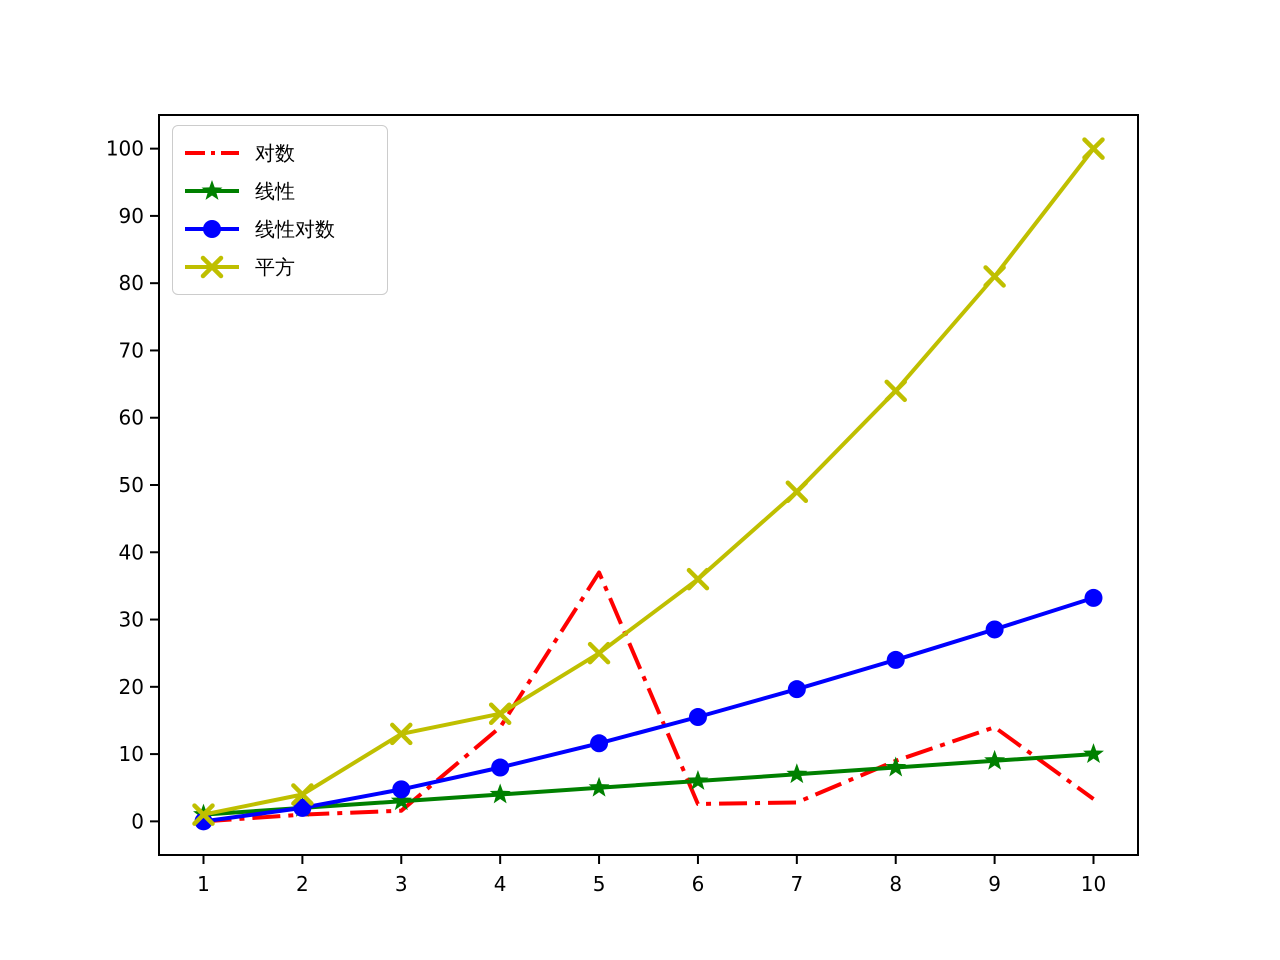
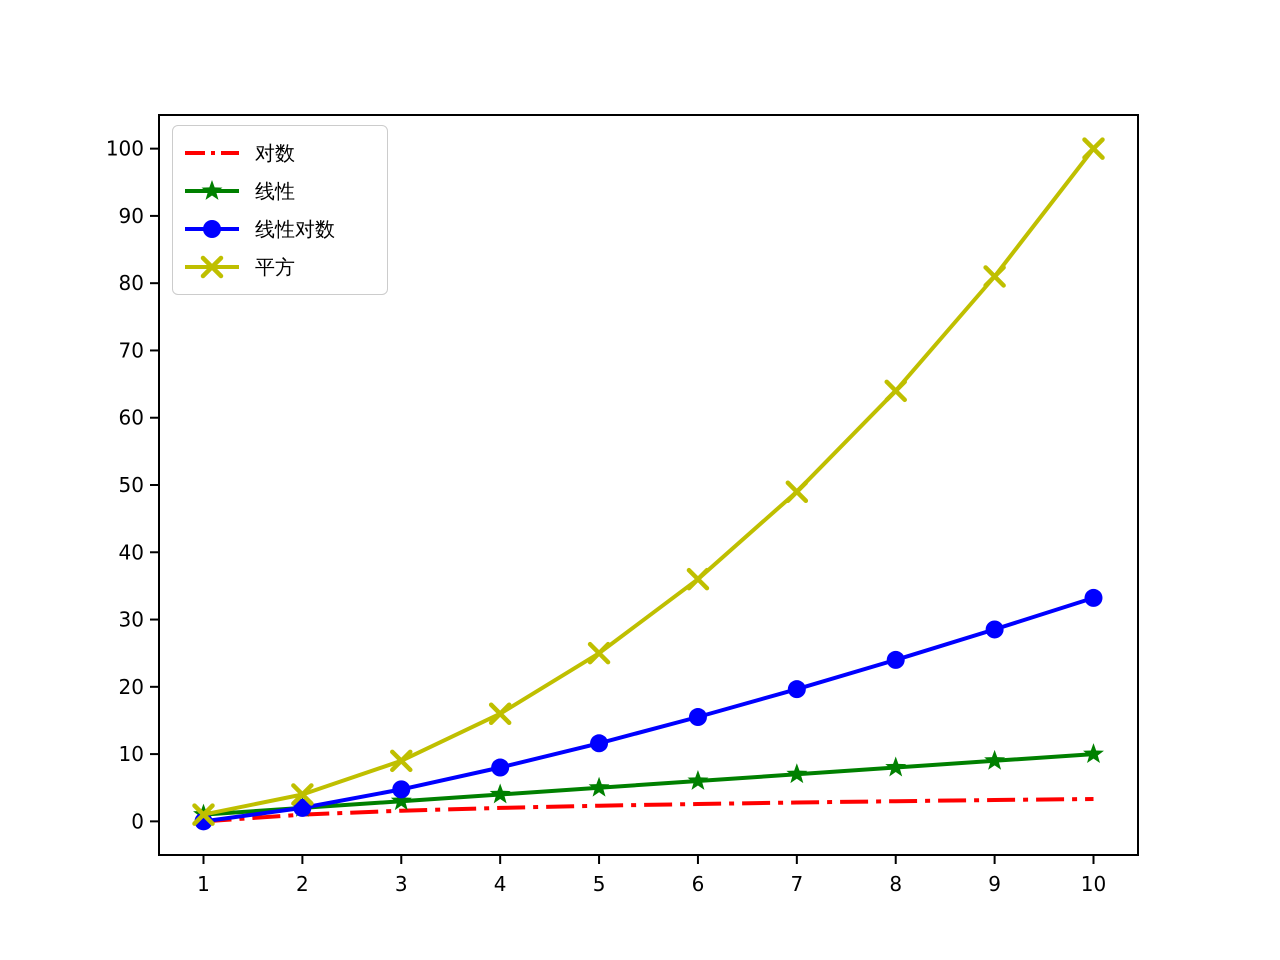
平方/3: 13 -> 9
对数/4: 14 -> 2
对数/5: 37 -> 2
对数/8: 9 -> 3
对数/9: 14 -> 3
